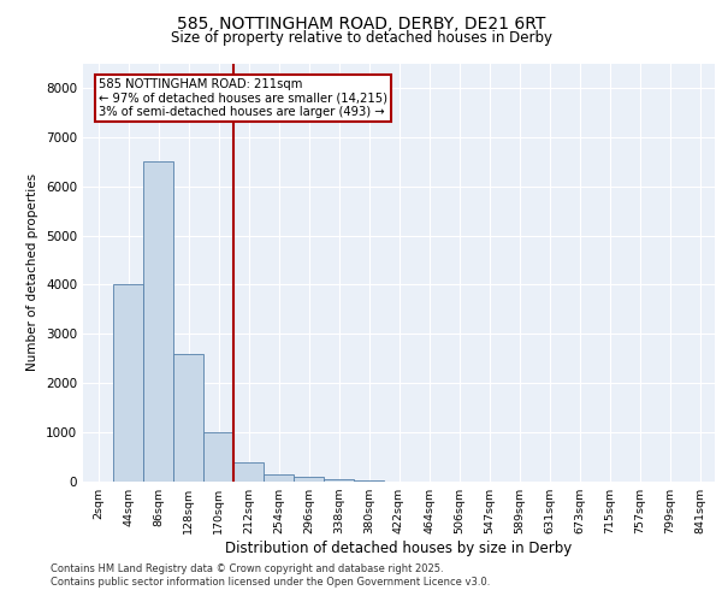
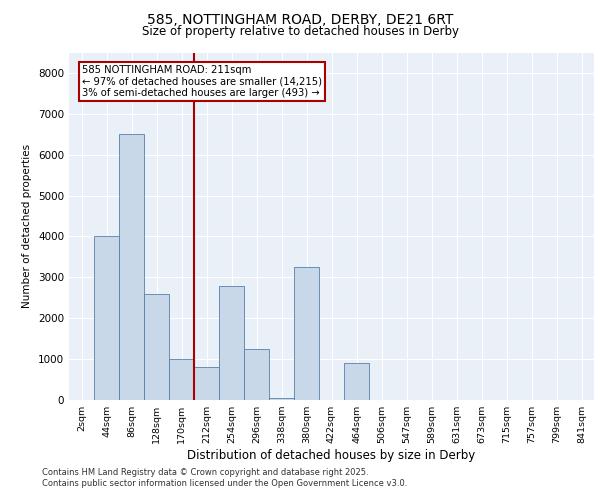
212sqm: 400 -> 800
254sqm: 150 -> 2800
296sqm: 100 -> 1250
380sqm: 30 -> 3250
464sqm: 0 -> 900
